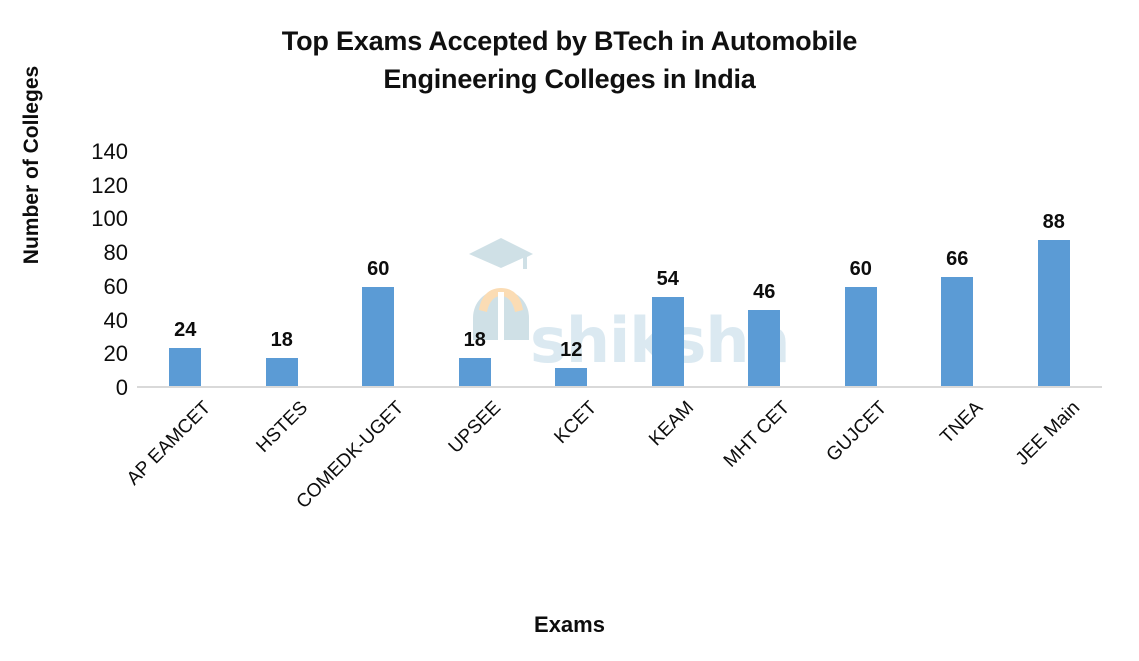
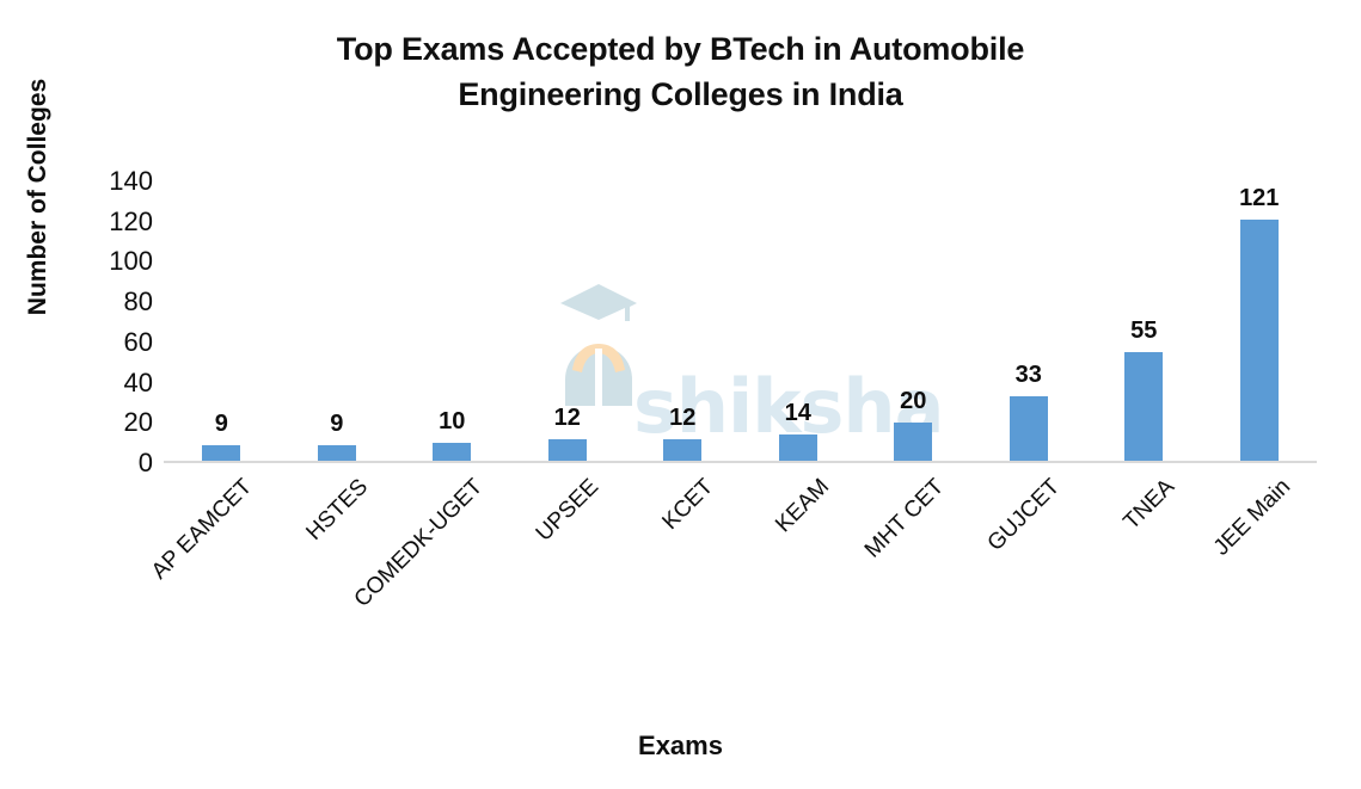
AP EAMCET: 24 -> 9
HSTES: 18 -> 9
COMEDK-UGET: 60 -> 10
UPSEE: 18 -> 12
KEAM: 54 -> 14
MHT CET: 46 -> 20
GUJCET: 60 -> 33
TNEA: 66 -> 55
JEE Main: 88 -> 121
